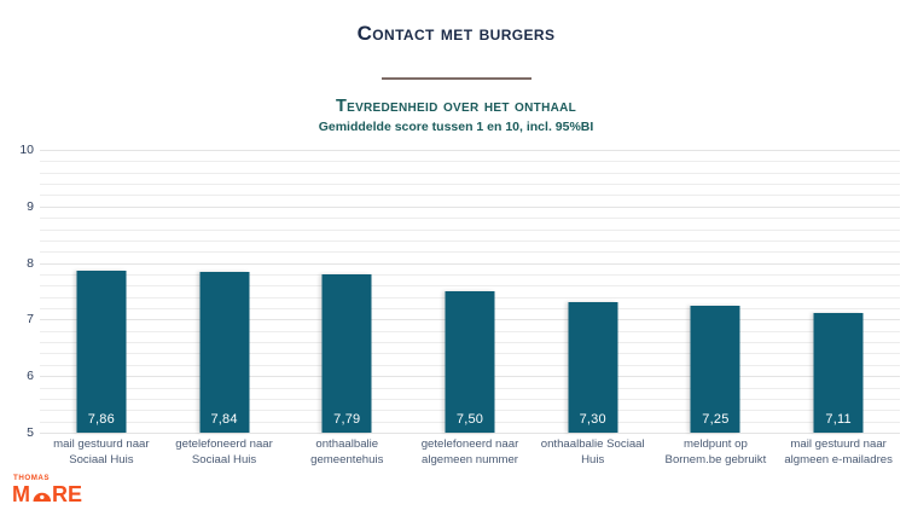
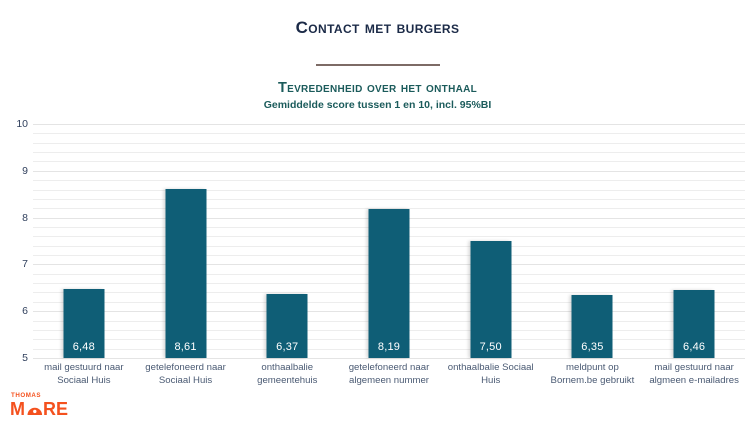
mail gestuurd naar Sociaal Huis: 7,86 -> 6,48
getelefoneerd naar Sociaal Huis: 7,84 -> 8,61
onthaalbalie gemeentehuis: 7,79 -> 6,37
getelefoneerd naar algemeen nummer: 7,50 -> 8,19
onthaalbalie Sociaal Huis: 7,30 -> 7,50
meldpunt op Bornem.be gebruikt: 7,25 -> 6,35
mail gestuurd naar algmeen e-mailadres: 7,11 -> 6,46
